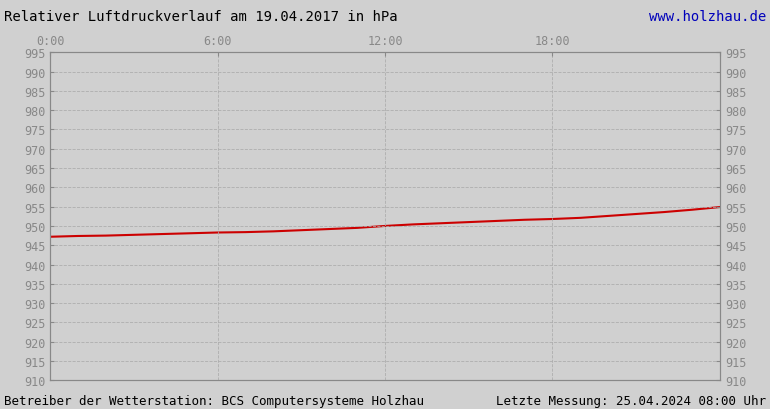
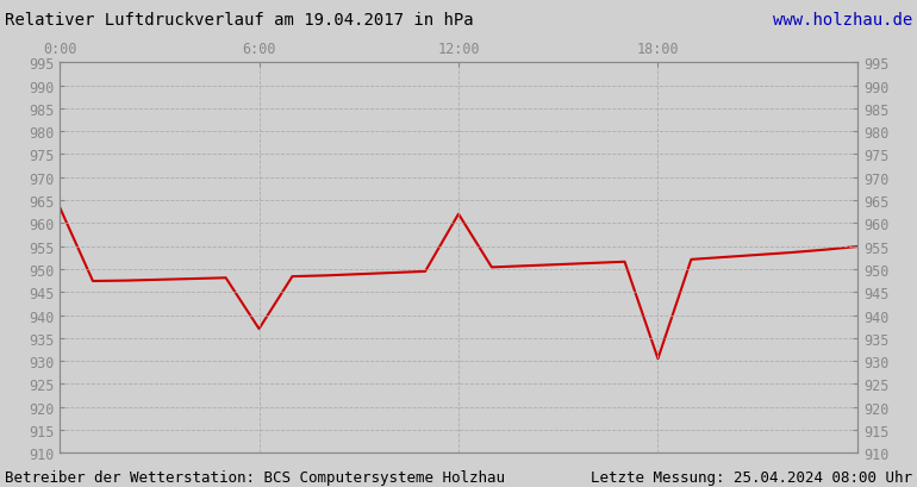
0:00: 947.2 -> 963.5
6:00: 948.3 -> 937.0
12:00: 950.0 -> 962.0
18:00: 951.8 -> 930.5
